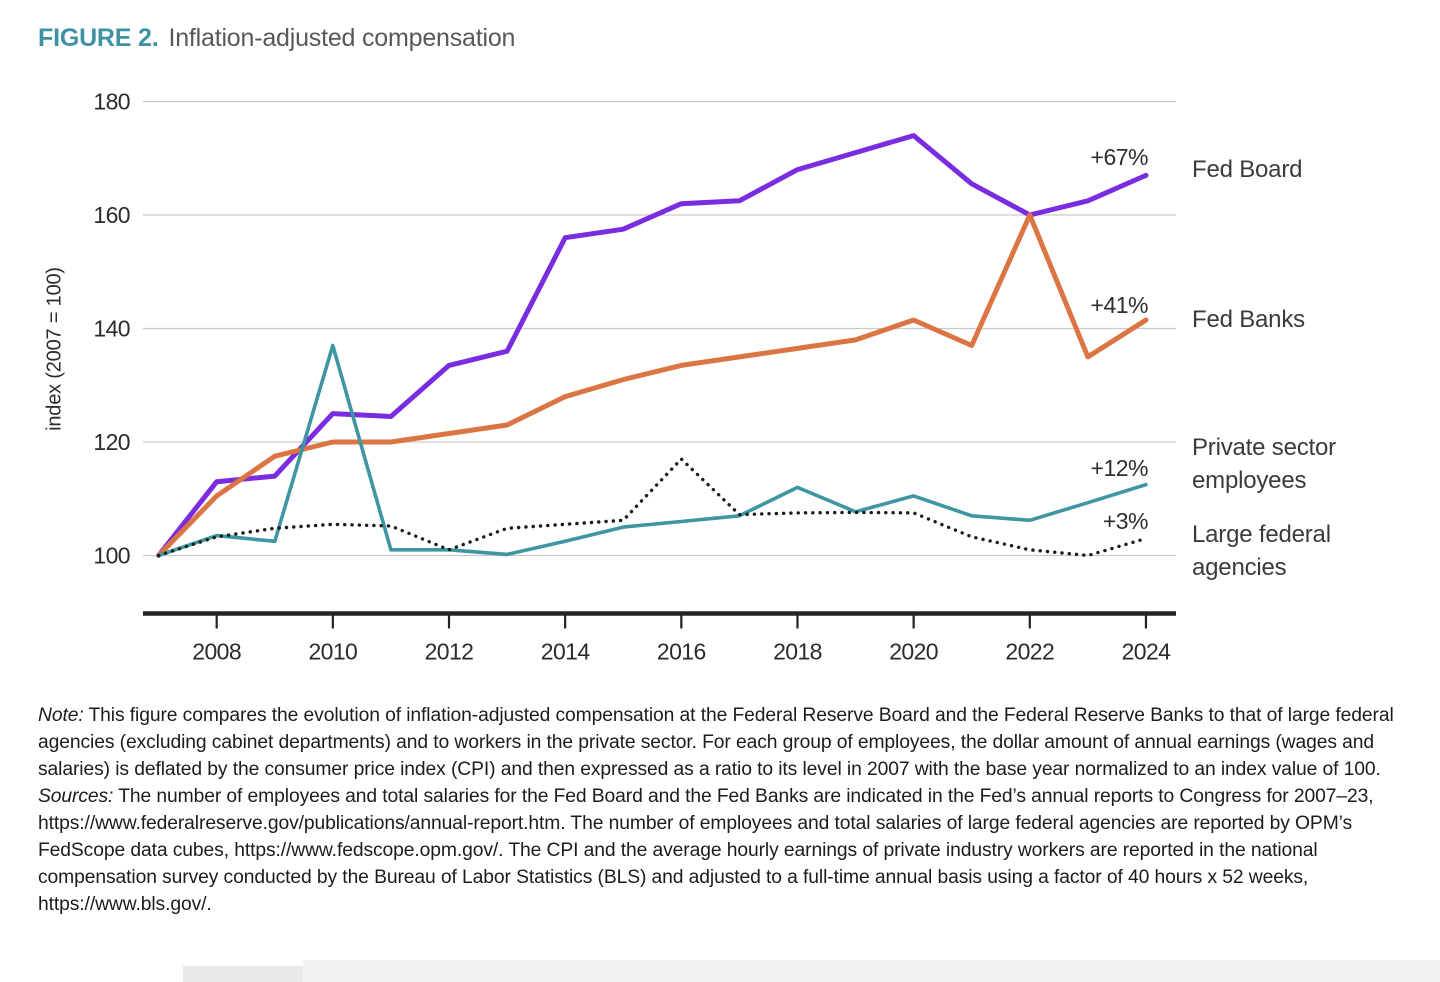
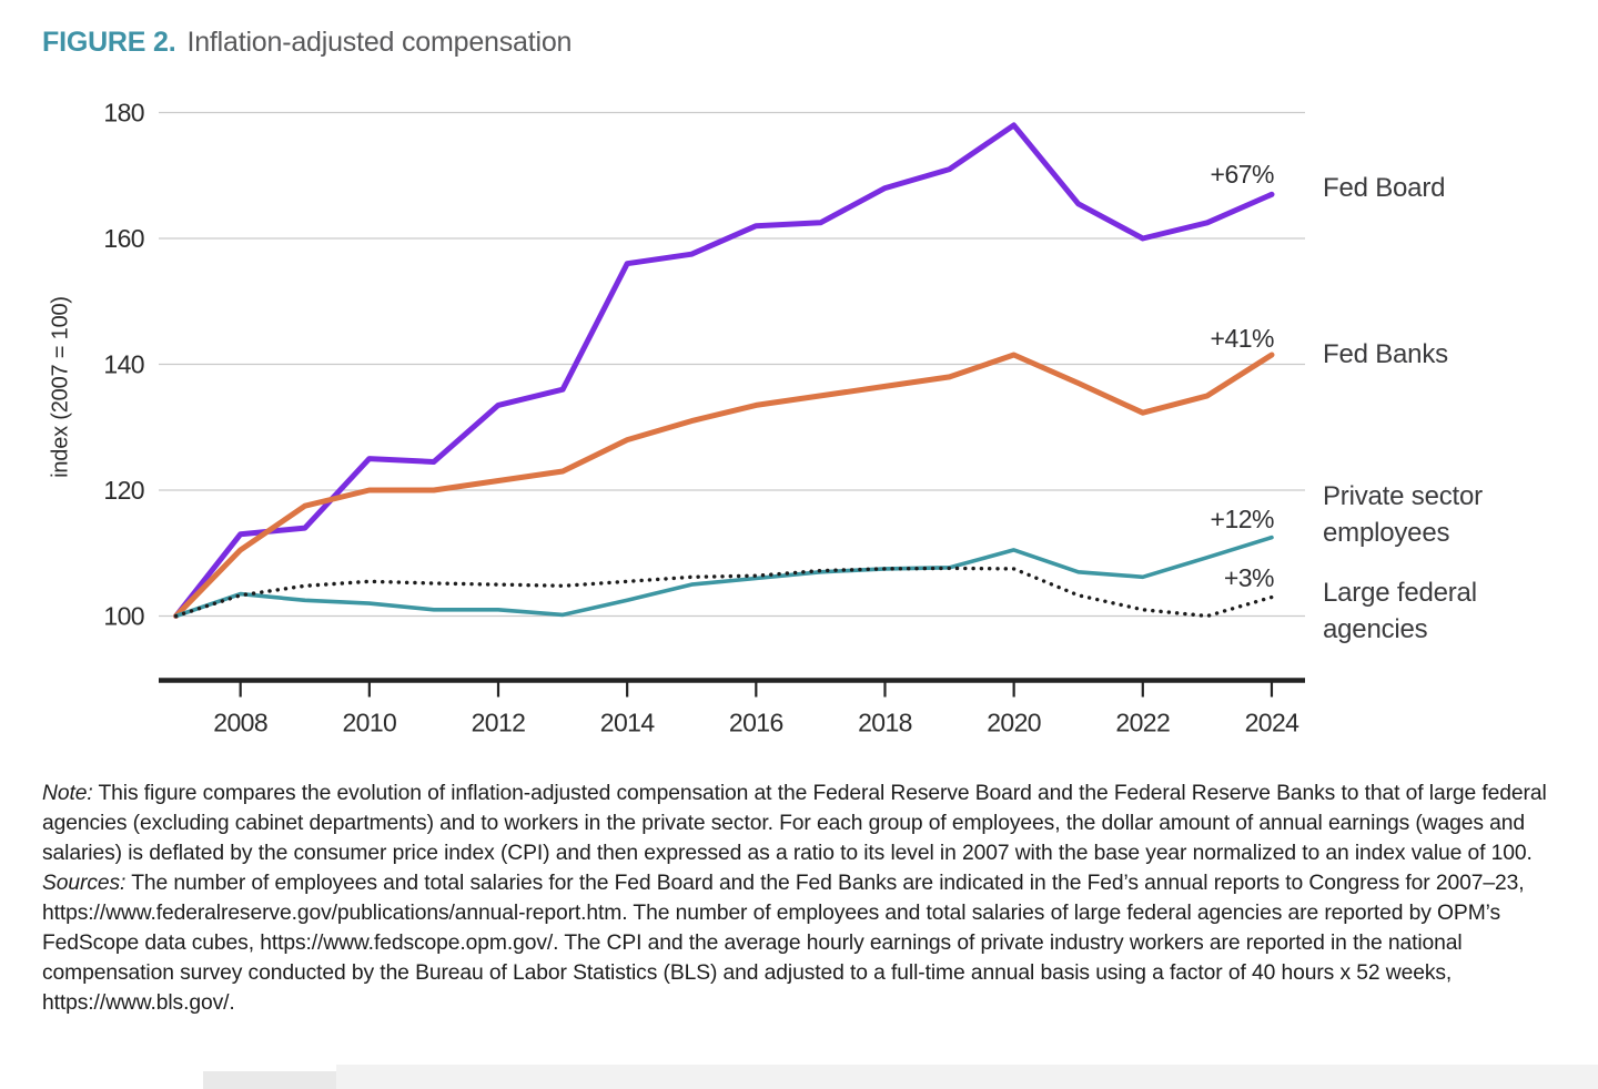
Private sector employees/2010: 137 -> 102
Large federal agencies/2012: 101 -> 105
Large federal agencies/2016: 117 -> 106
Private sector employees/2018: 112 -> 108
Fed Board/2020: 174 -> 178
Fed Banks/2022: 160 -> 132
